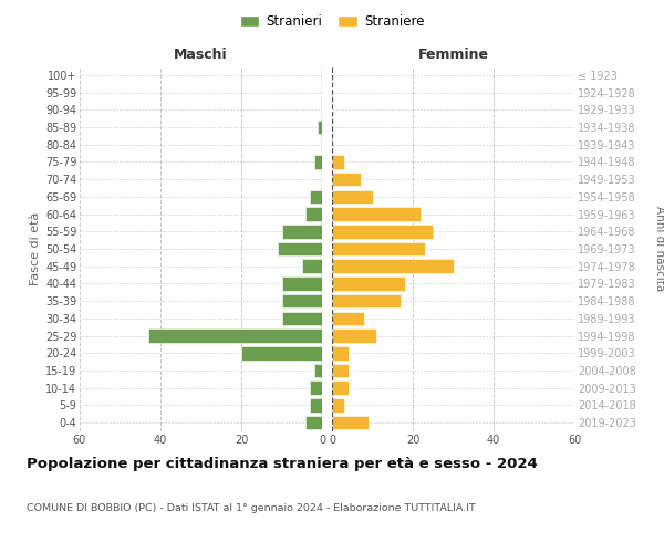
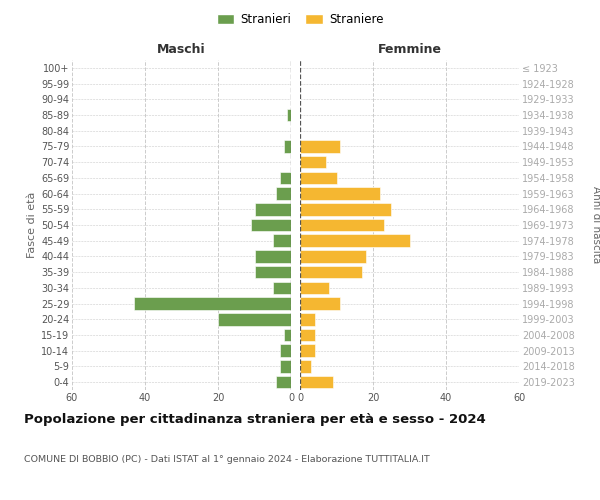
Maschi/30-34: 10 -> 5
Femmine/1944-1948: 3 -> 11
